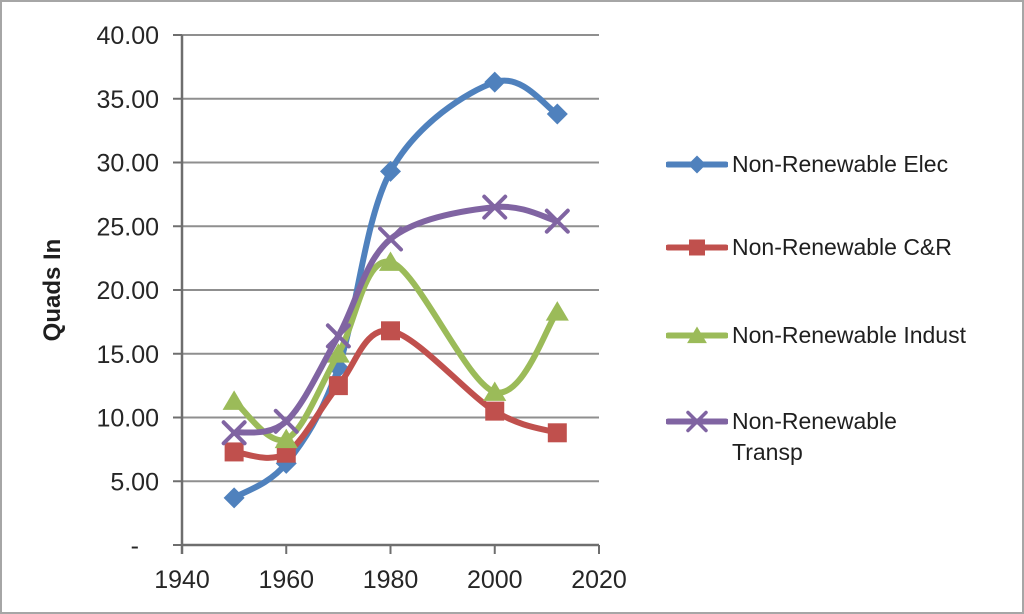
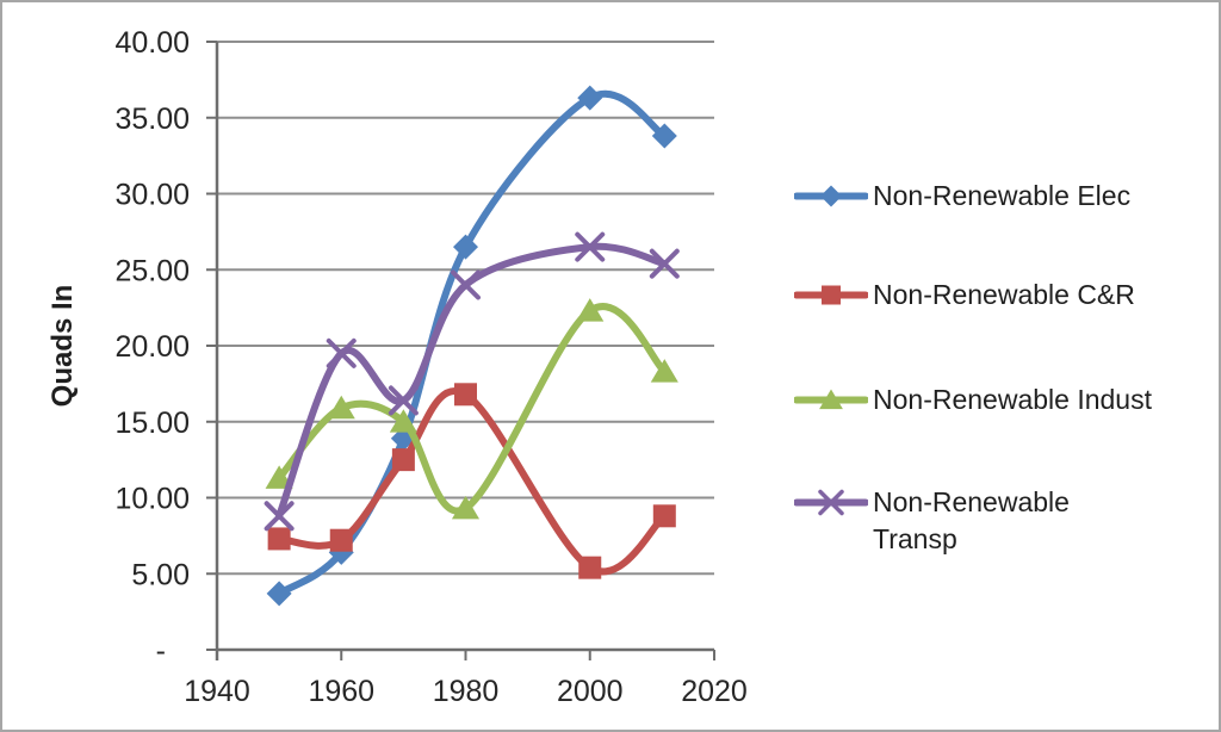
Non-Renewable Indust/1960: 8.3 -> 15.9
Non-Renewable Transp/1960: 9.7 -> 19.5
Non-Renewable Elec/1980: 29.3 -> 26.5
Non-Renewable Indust/1980: 22.2 -> 9.3
Non-Renewable C&R/2000: 10.5 -> 5.4
Non-Renewable Indust/2000: 12.0 -> 22.3
